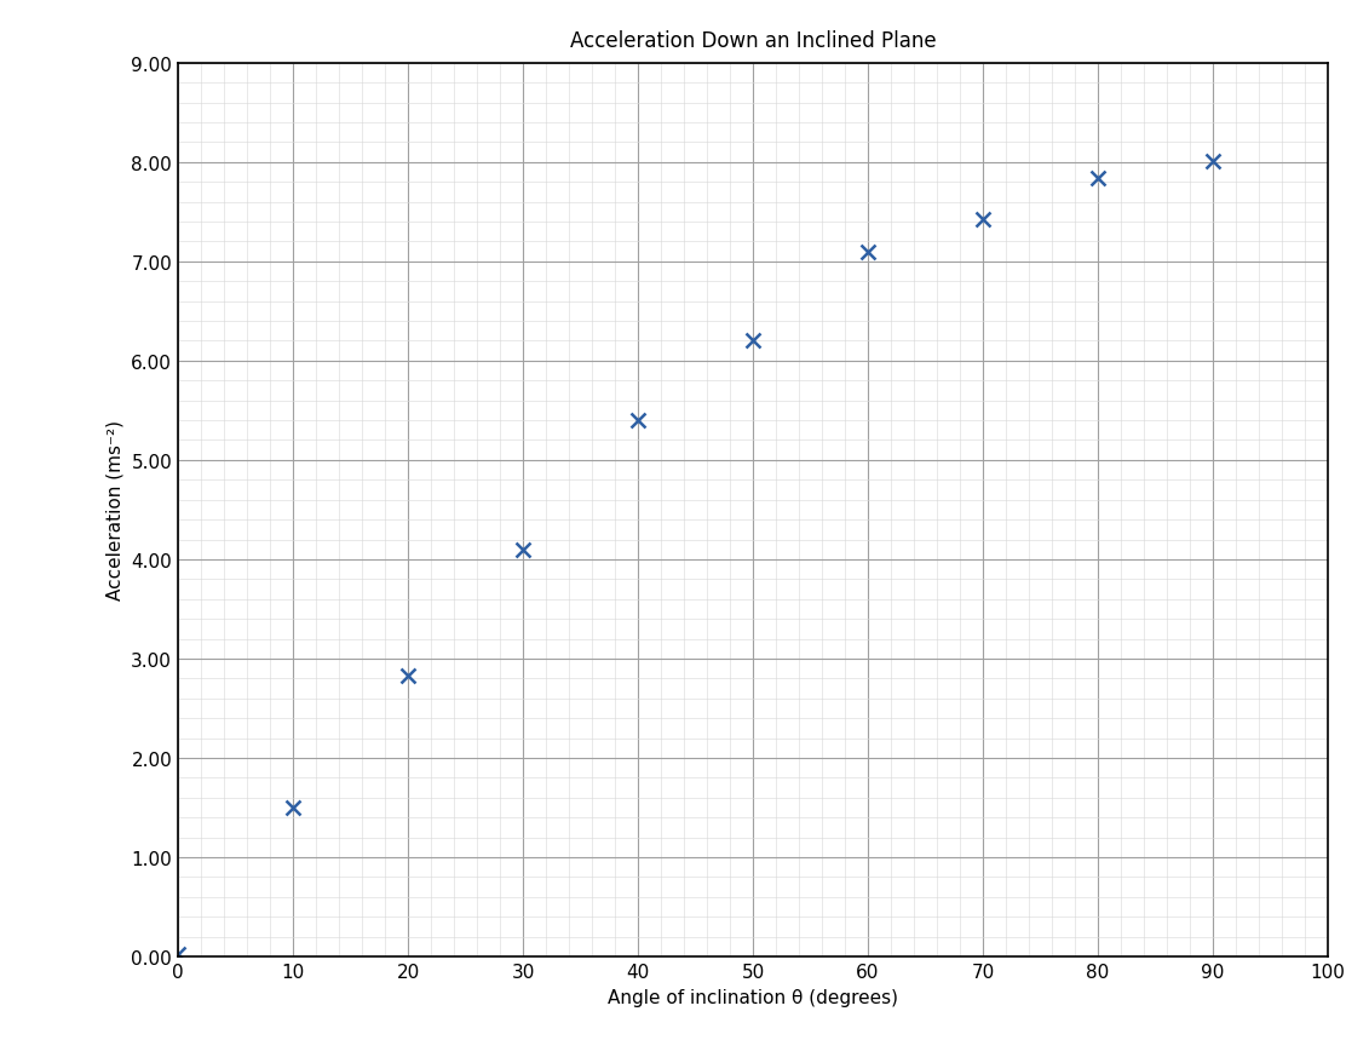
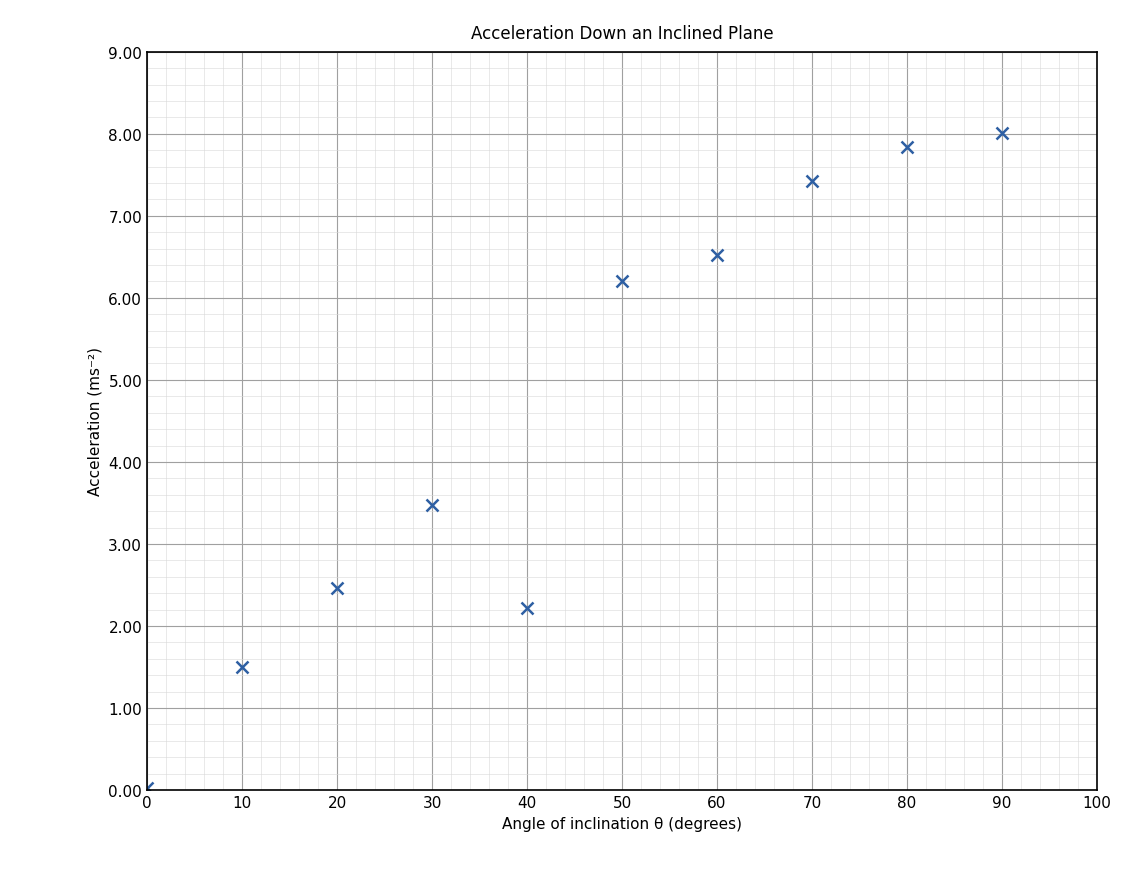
20: 2.83 -> 2.46
30: 4.10 -> 3.48
40: 5.40 -> 2.22
60: 7.09 -> 6.52
